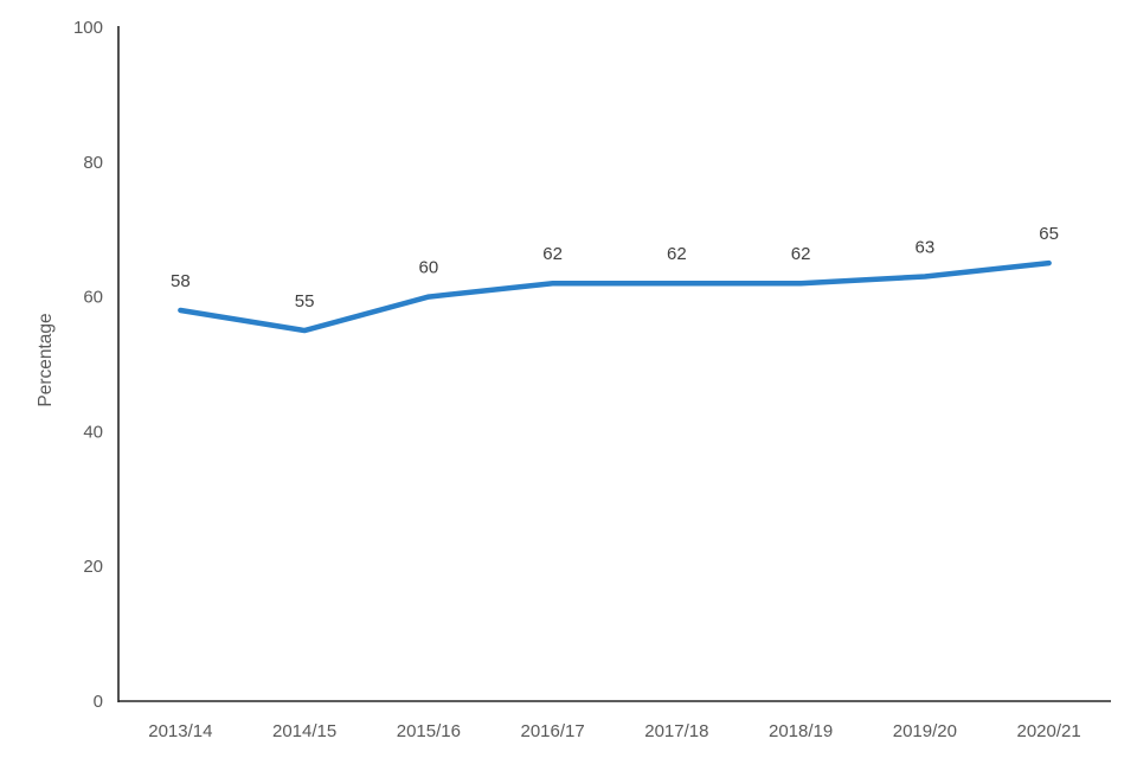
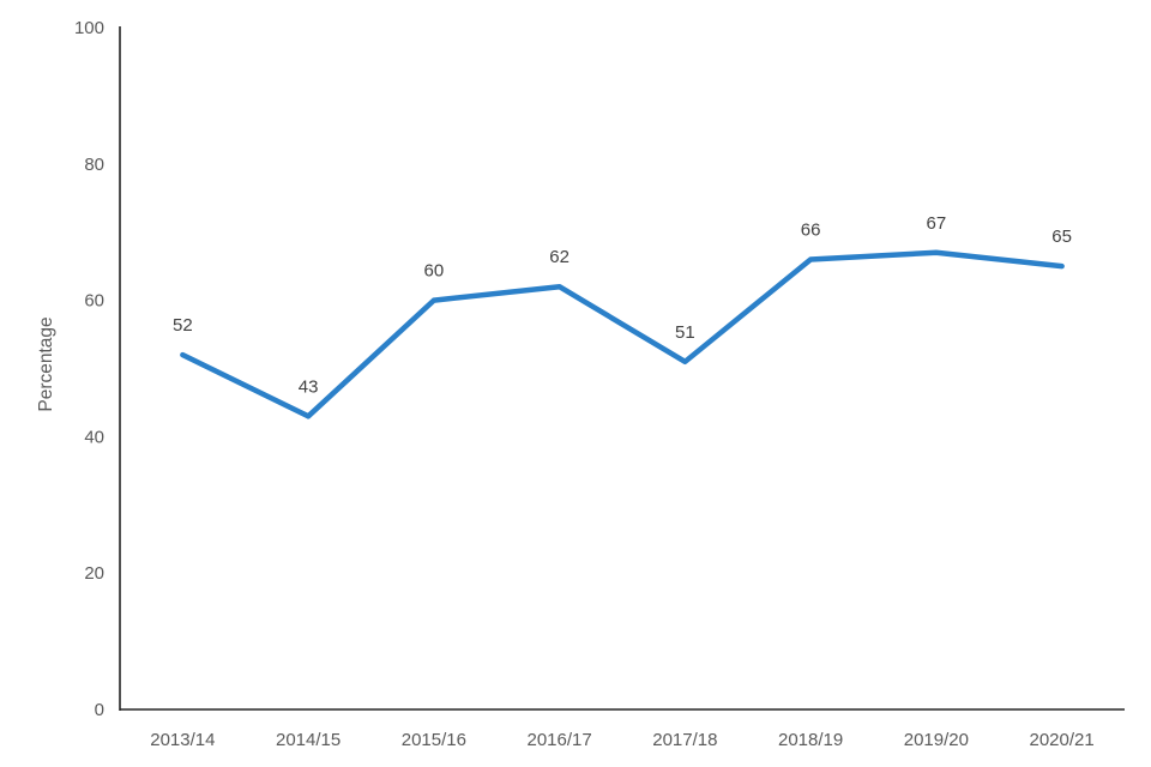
2013/14: 58 -> 52
2014/15: 55 -> 43
2017/18: 62 -> 51
2018/19: 62 -> 66
2019/20: 63 -> 67
